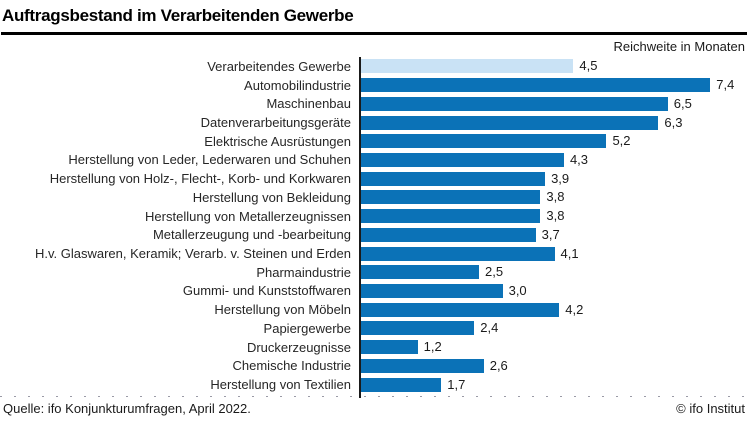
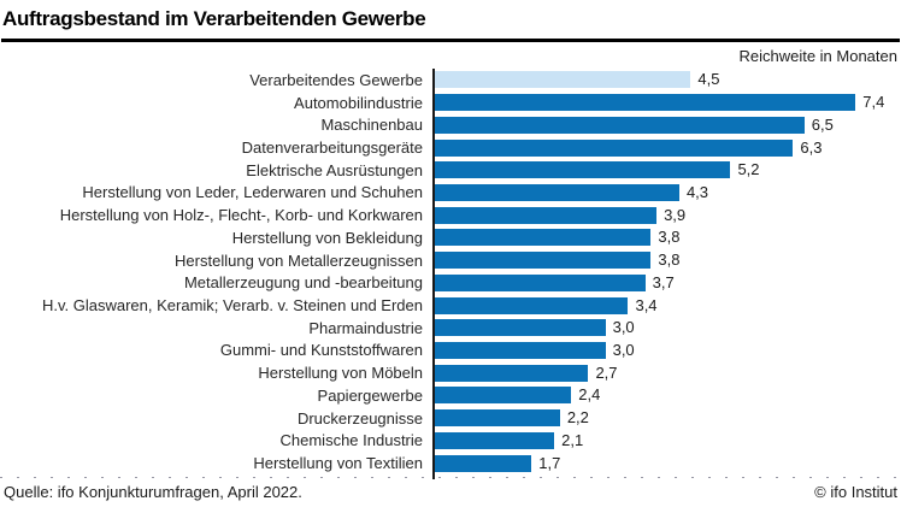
H.v. Glaswaren, Keramik; Verarb. v. Steinen und Erden: 4,1 -> 3,4
Pharmaindustrie: 2,5 -> 3,0
Herstellung von Möbeln: 4,2 -> 2,7
Druckerzeugnisse: 1,2 -> 2,2
Chemische Industrie: 2,6 -> 2,1
